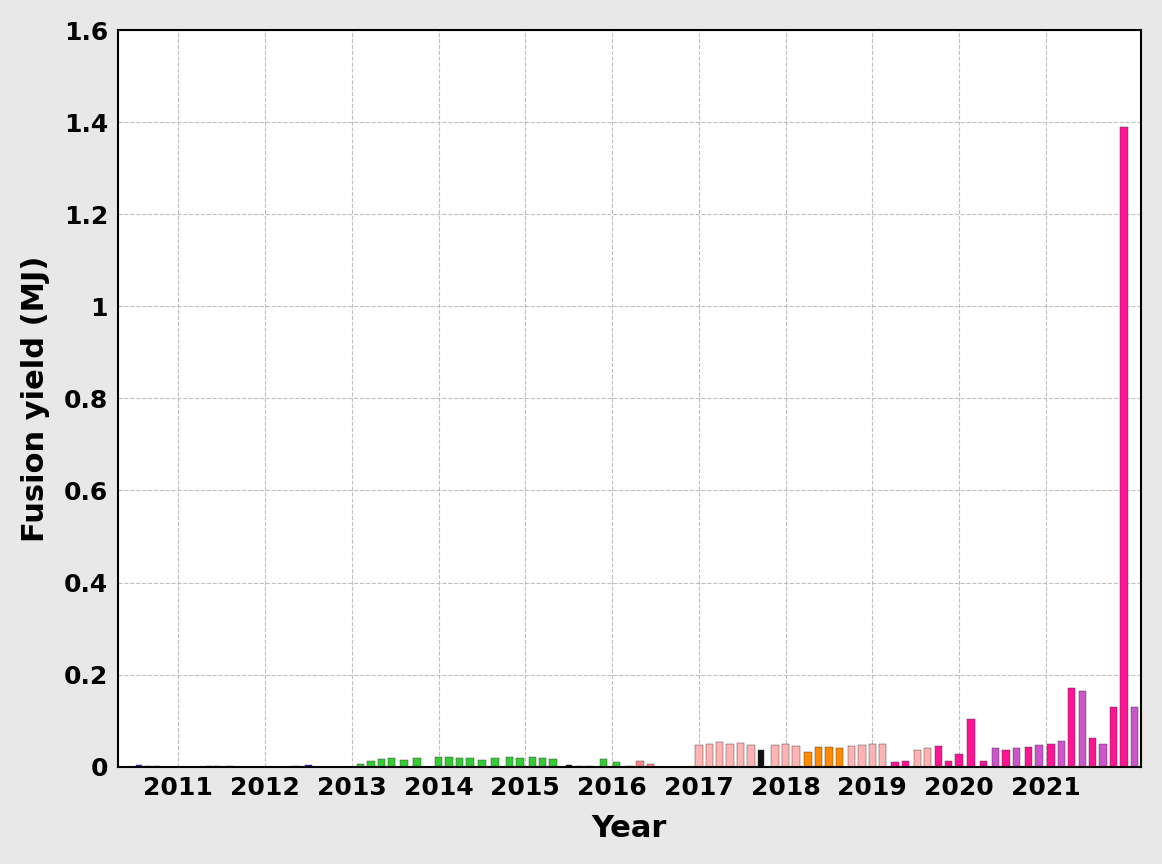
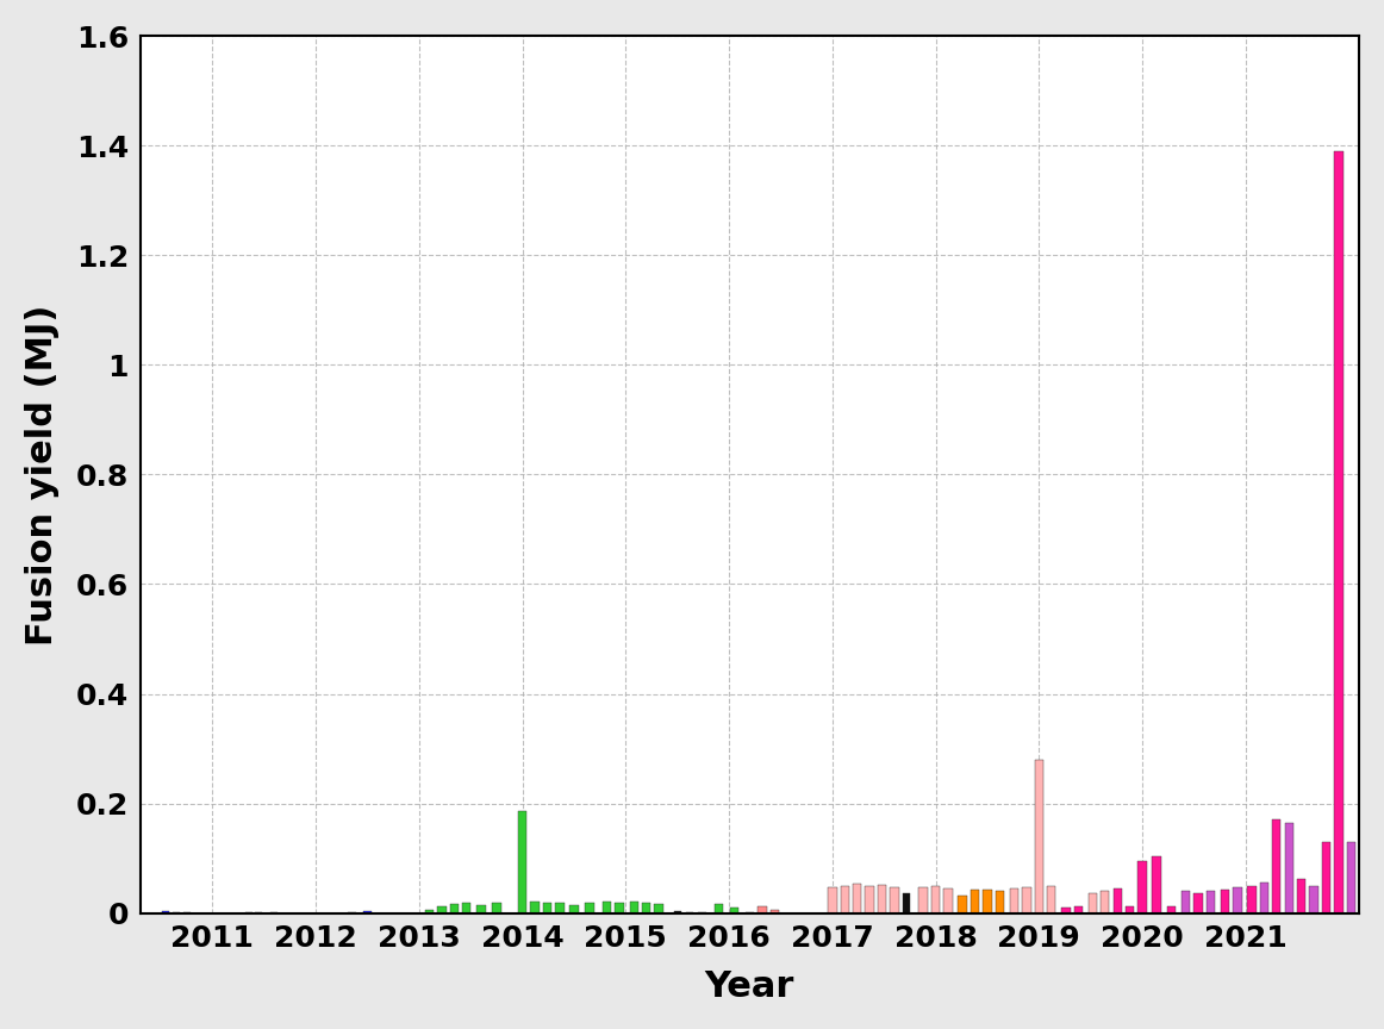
2014: 0.021 -> 0.185
2019: 0.048 -> 0.280
2020: 0.027 -> 0.095
